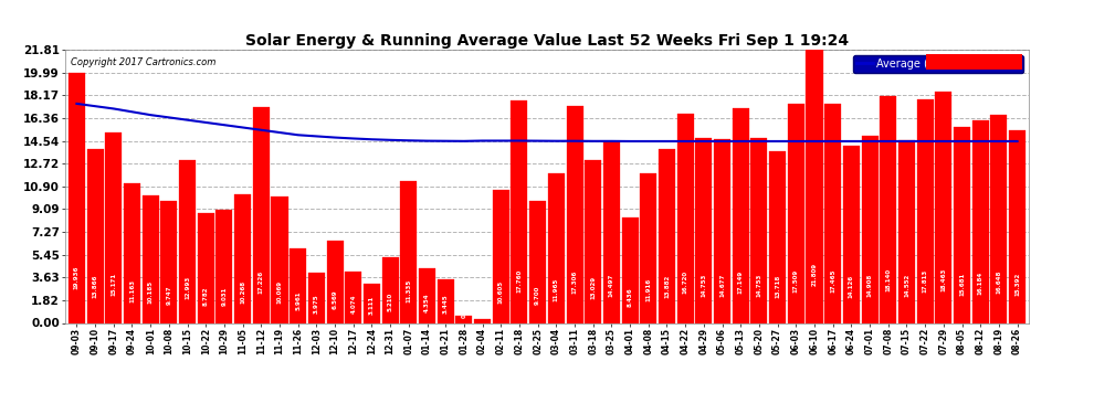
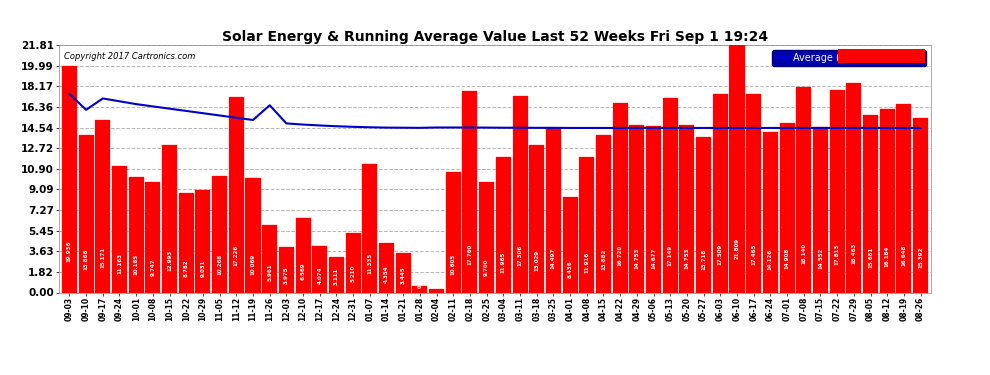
Average ($)/09-10: 17.3 -> 16.1
Average ($)/11-26: 15.0 -> 16.5
